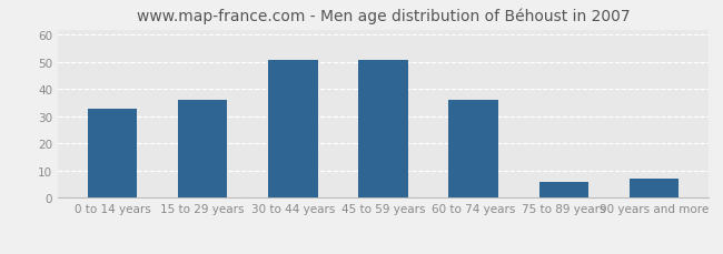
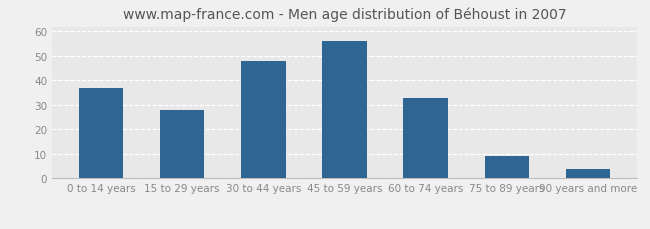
0 to 14 years: 33 -> 37
15 to 29 years: 36 -> 28
30 to 44 years: 51 -> 48
45 to 59 years: 51 -> 56
60 to 74 years: 36 -> 33
75 to 89 years: 6 -> 9
90 years and more: 7 -> 4
